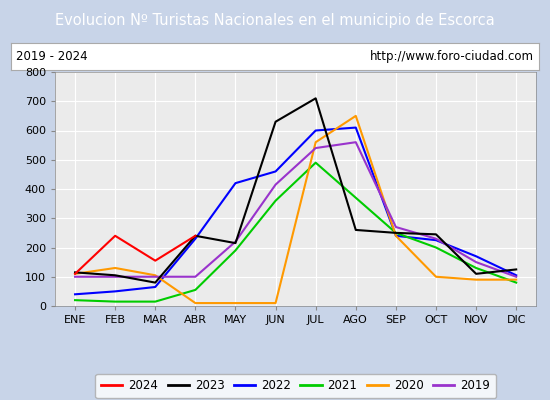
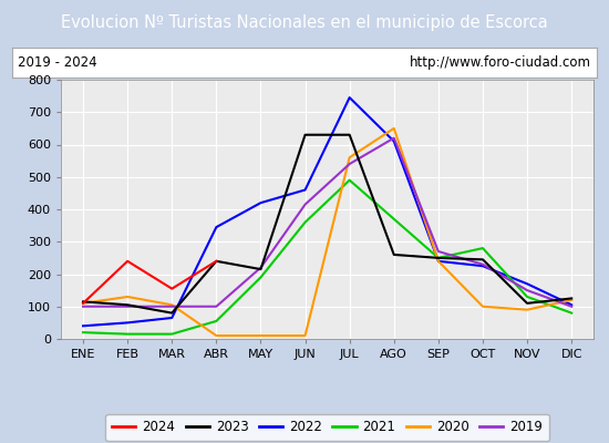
2022/ABR: 230 -> 345
2023/JUL: 710 -> 630
2022/JUL: 600 -> 745
2019/AGO: 560 -> 620
2021/OCT: 200 -> 280
2020/DIC: 90 -> 120
